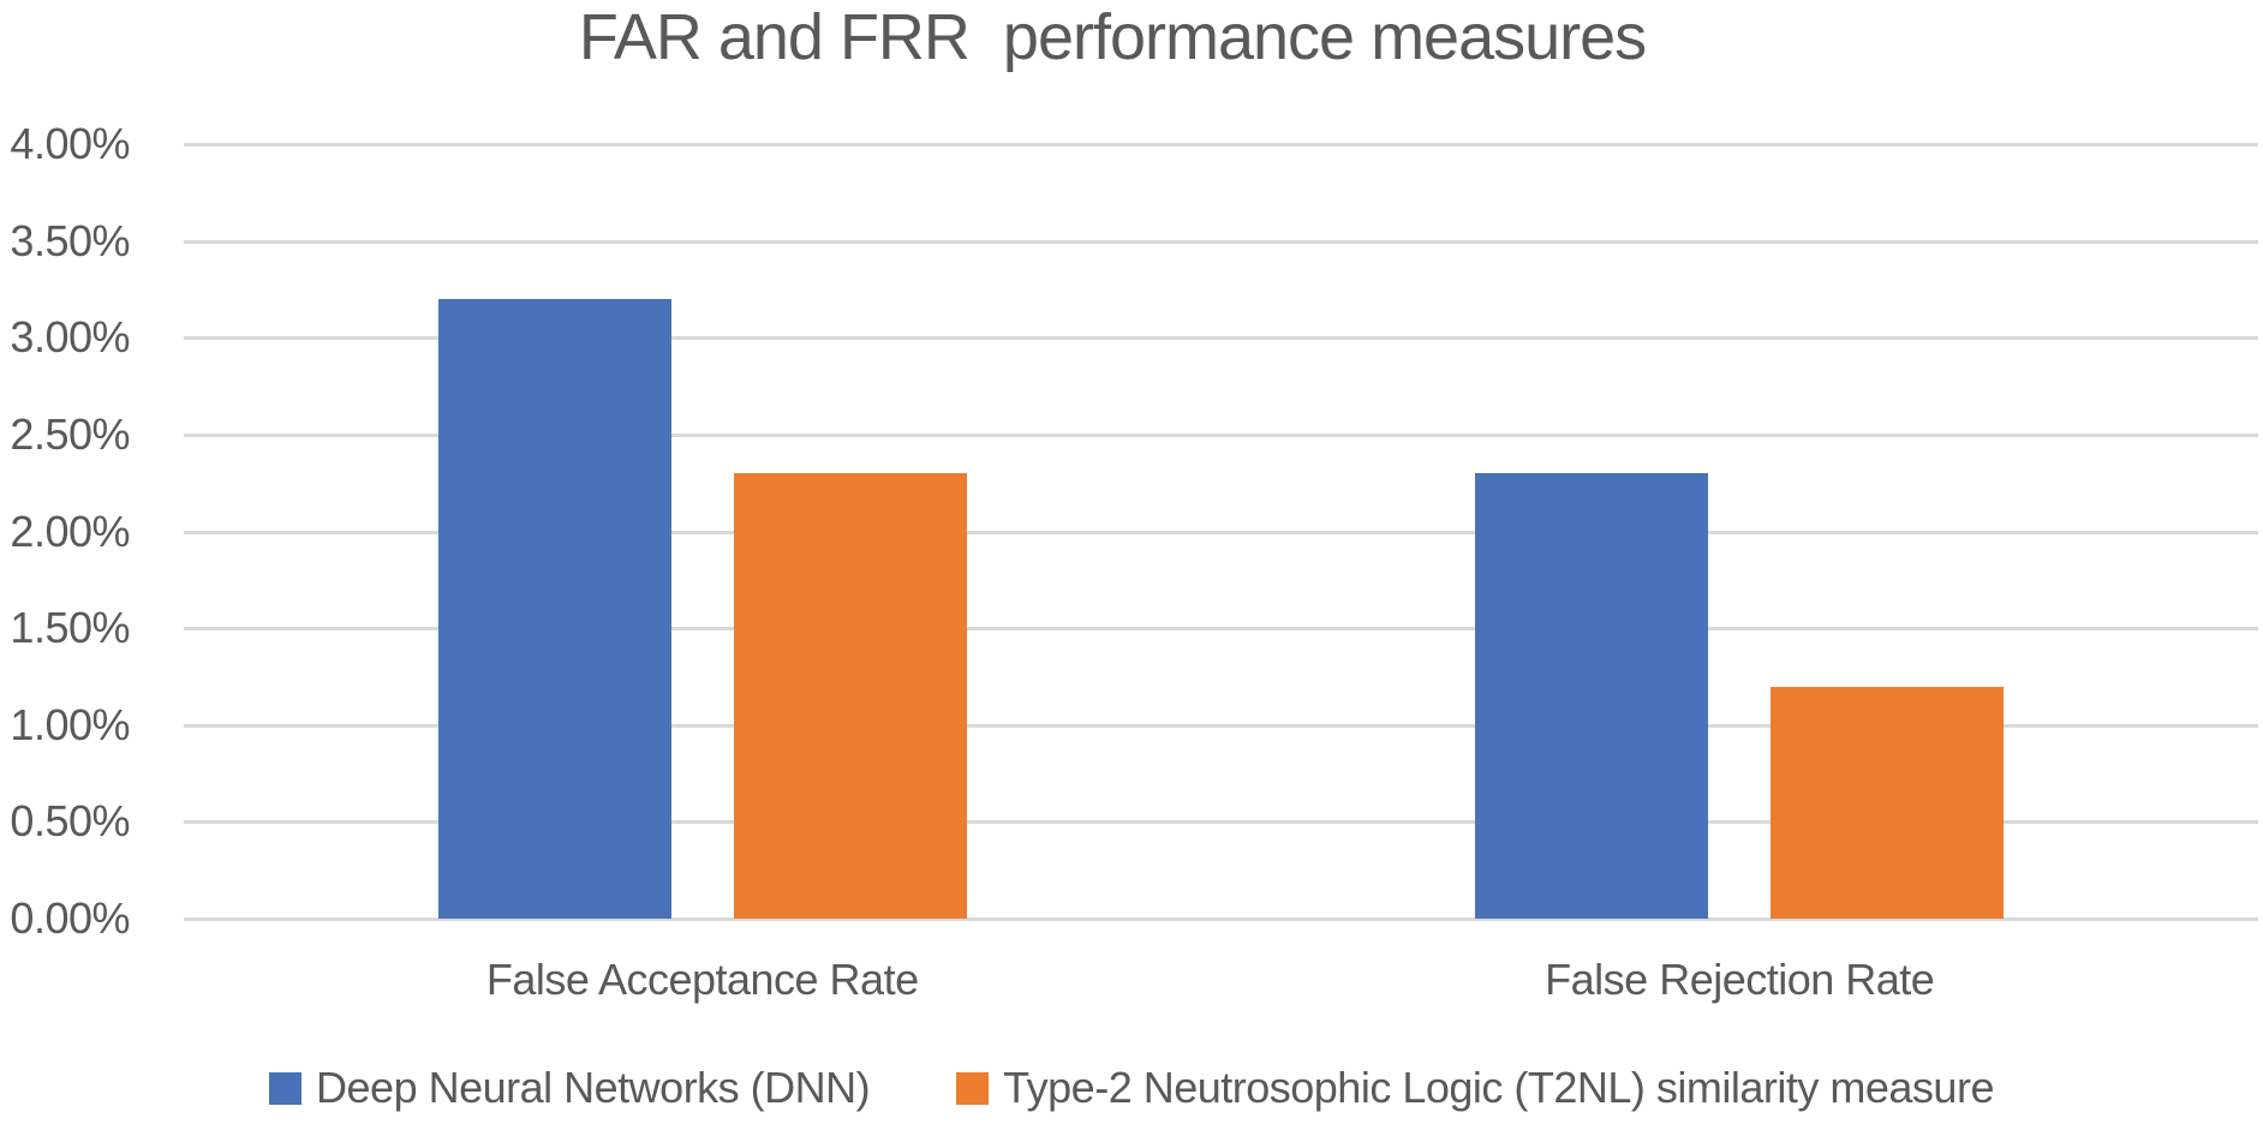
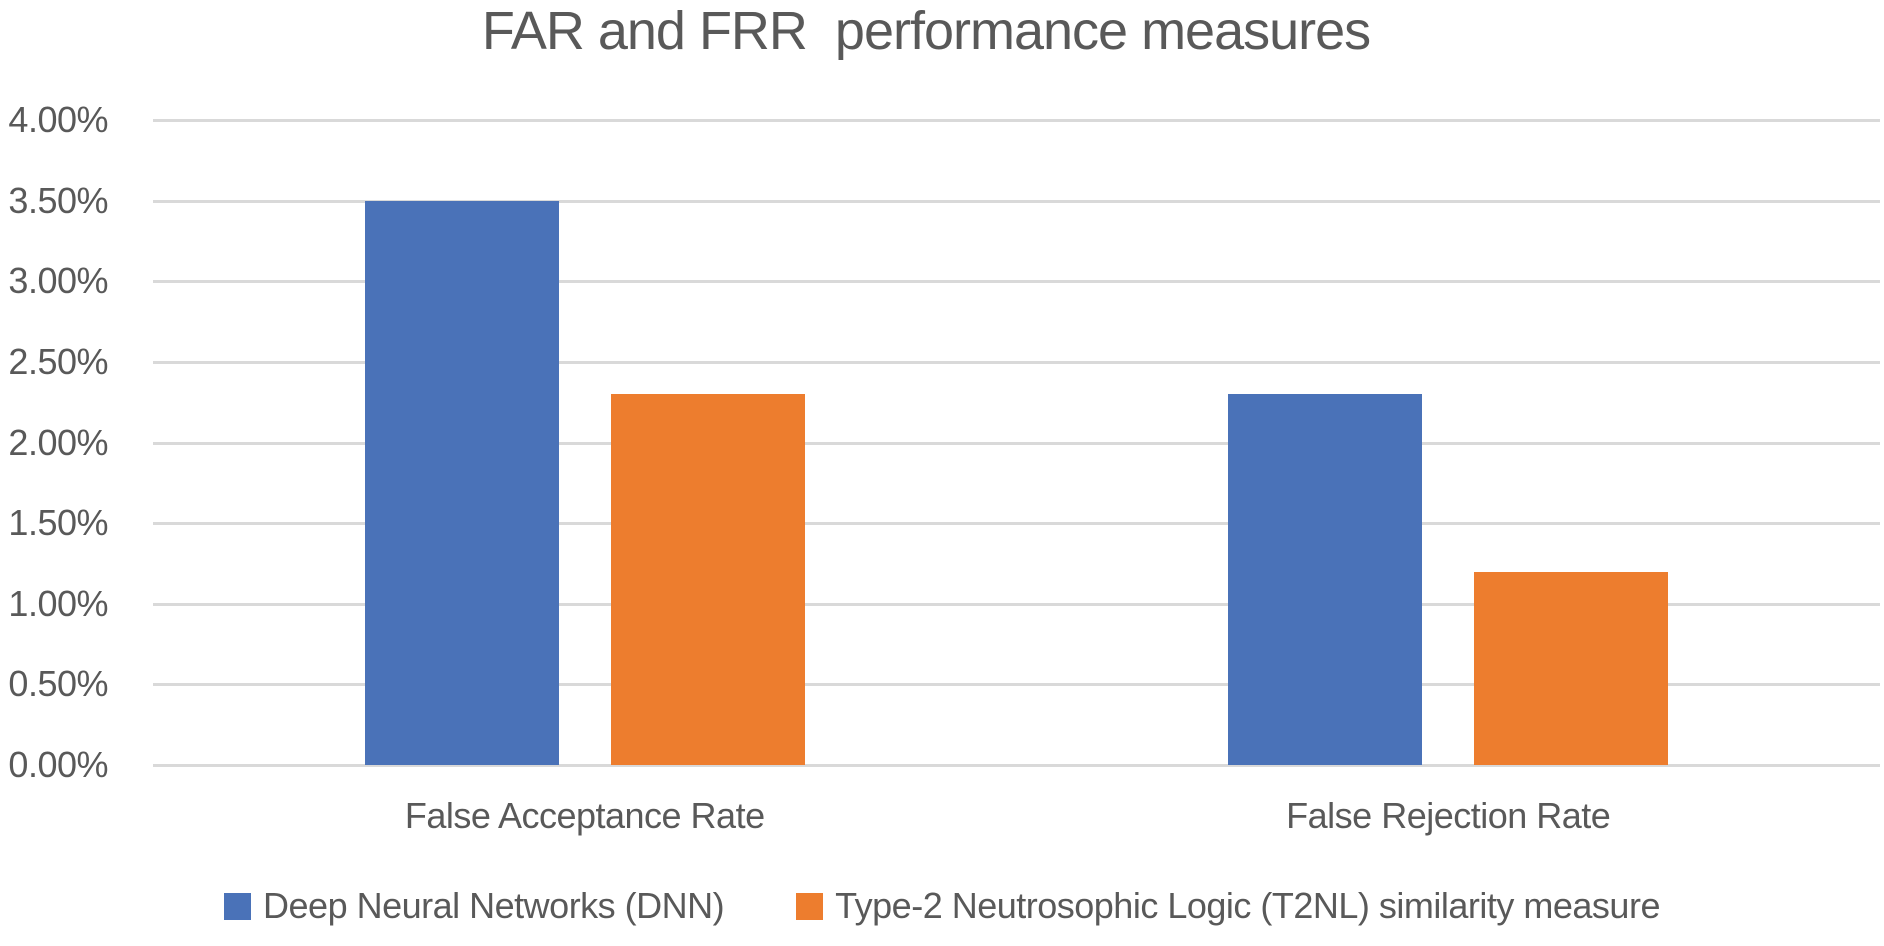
Deep Neural Networks (DNN)/False Acceptance Rate: 3.2% -> 3.5%
